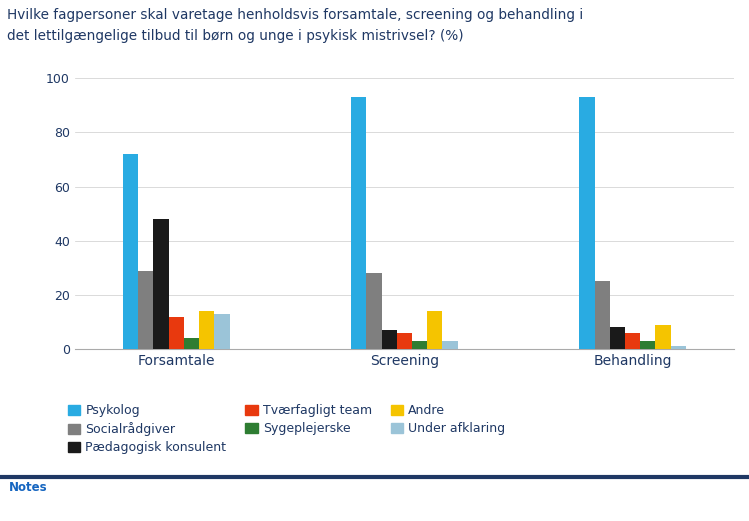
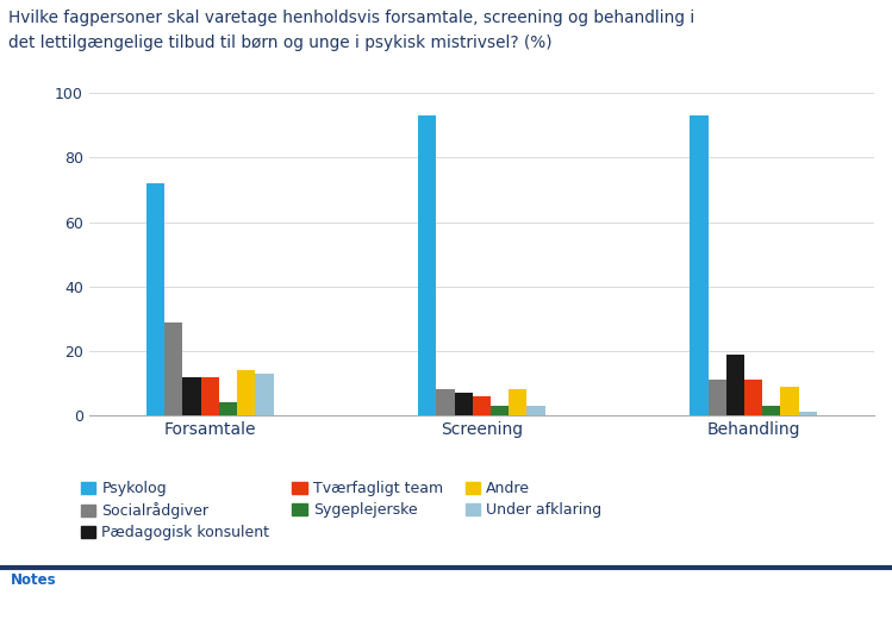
Pædagogisk konsulent/Forsamtale: 48 -> 12
Socialrådgiver/Screening: 28 -> 8
Andre/Screening: 14 -> 8
Socialrådgiver/Behandling: 25 -> 11
Pædagogisk konsulent/Behandling: 8 -> 19
Tværfagligt team/Behandling: 6 -> 11
